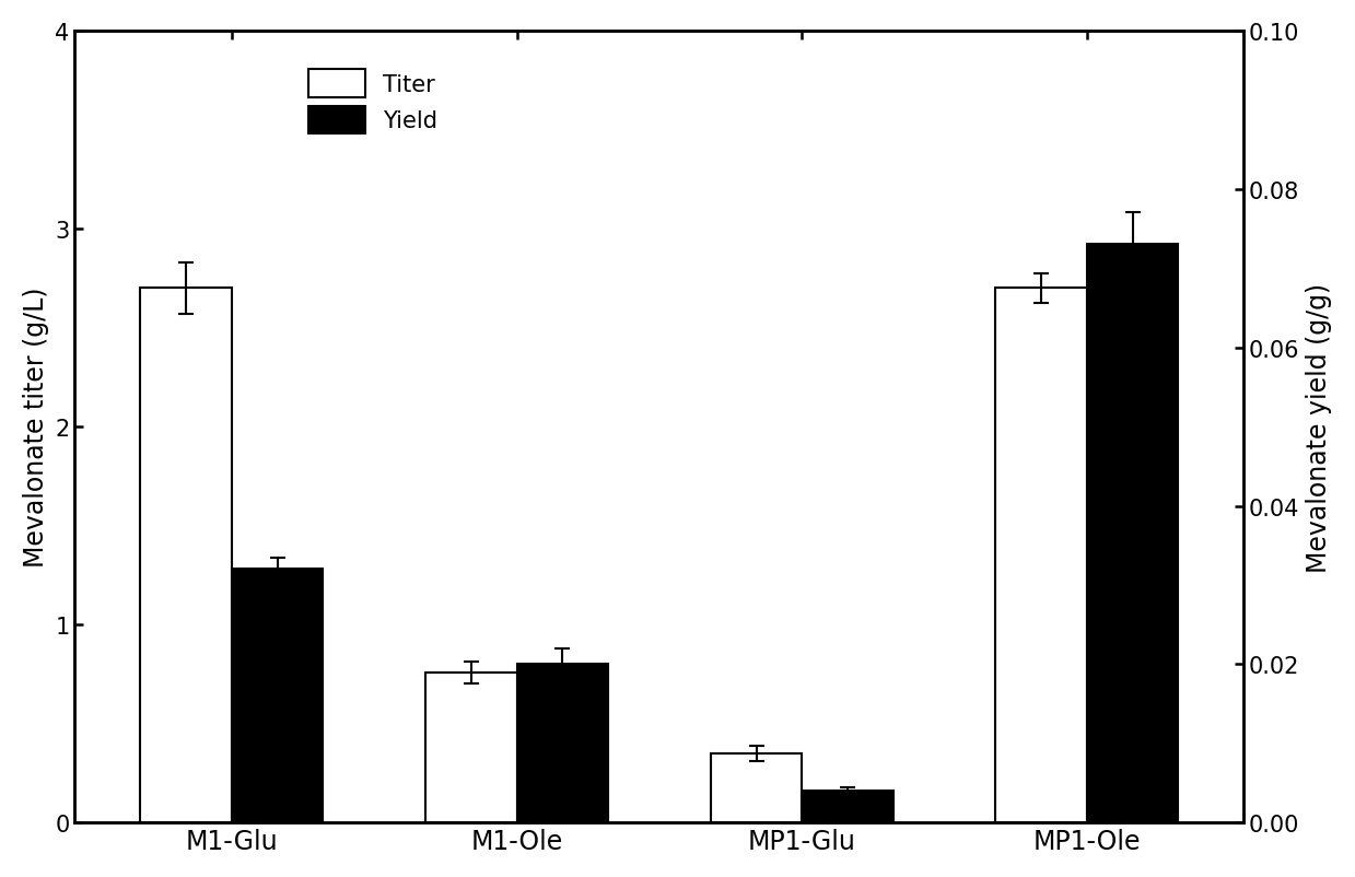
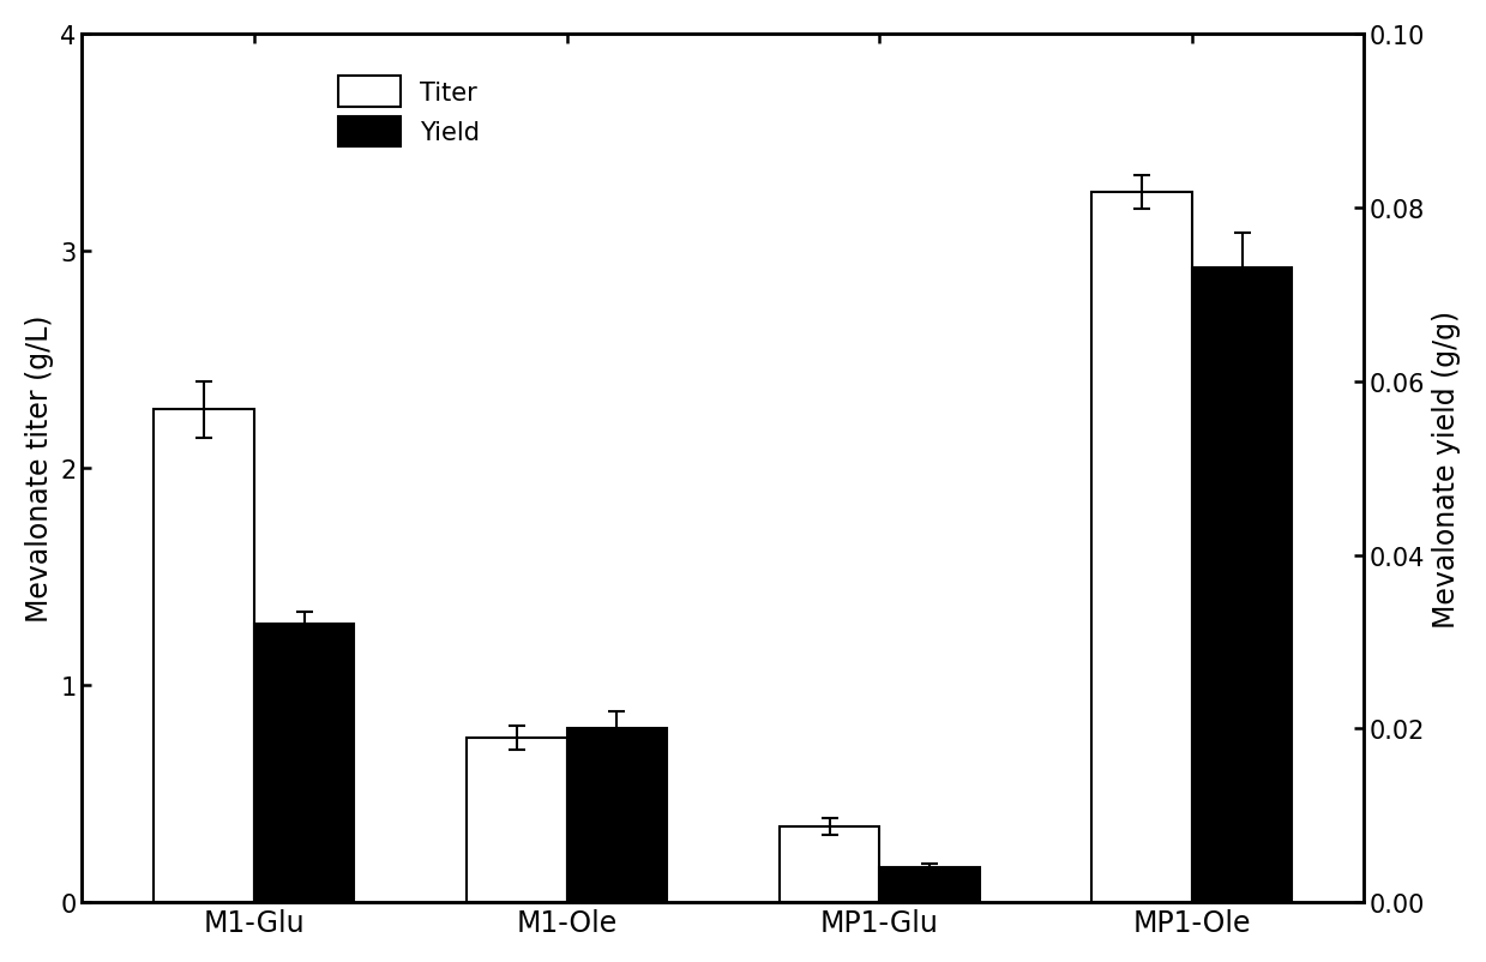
Titer/M1-Glu: 2.70 -> 2.27
Titer/MP1-Ole: 2.70 -> 3.27
